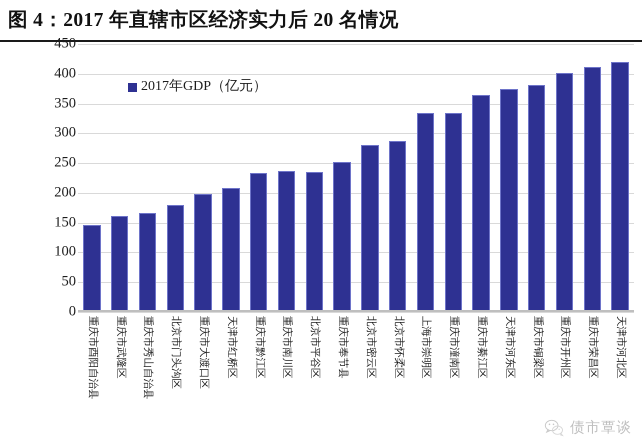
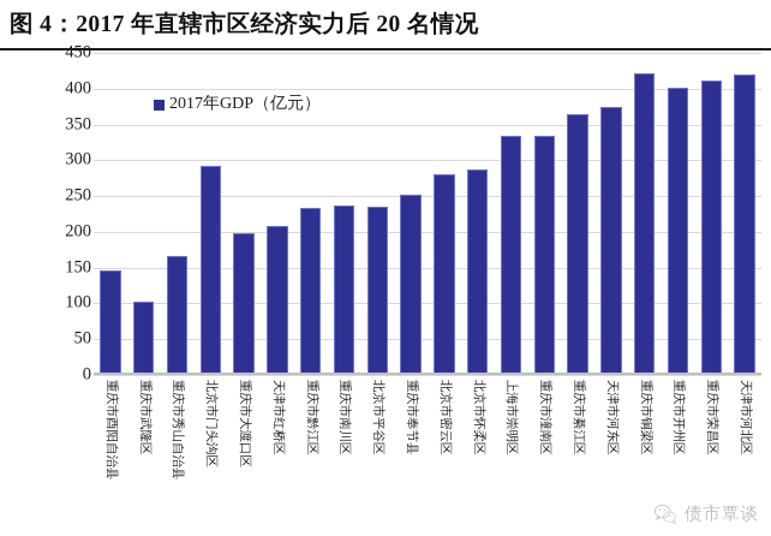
重庆市武隆区: 160 -> 100
北京市门头沟区: 180 -> 290
重庆市铜梁区: 380 -> 420
